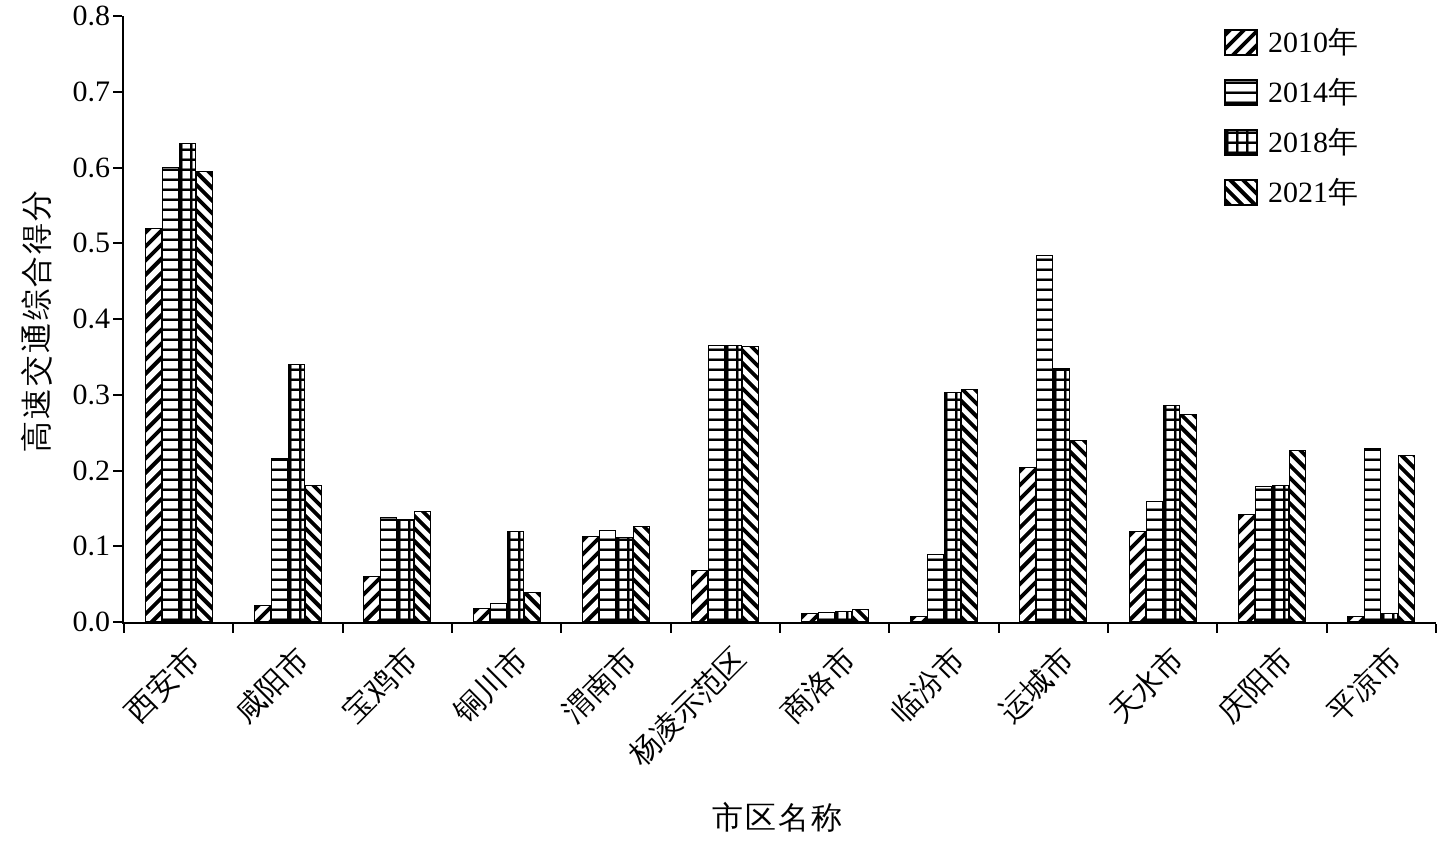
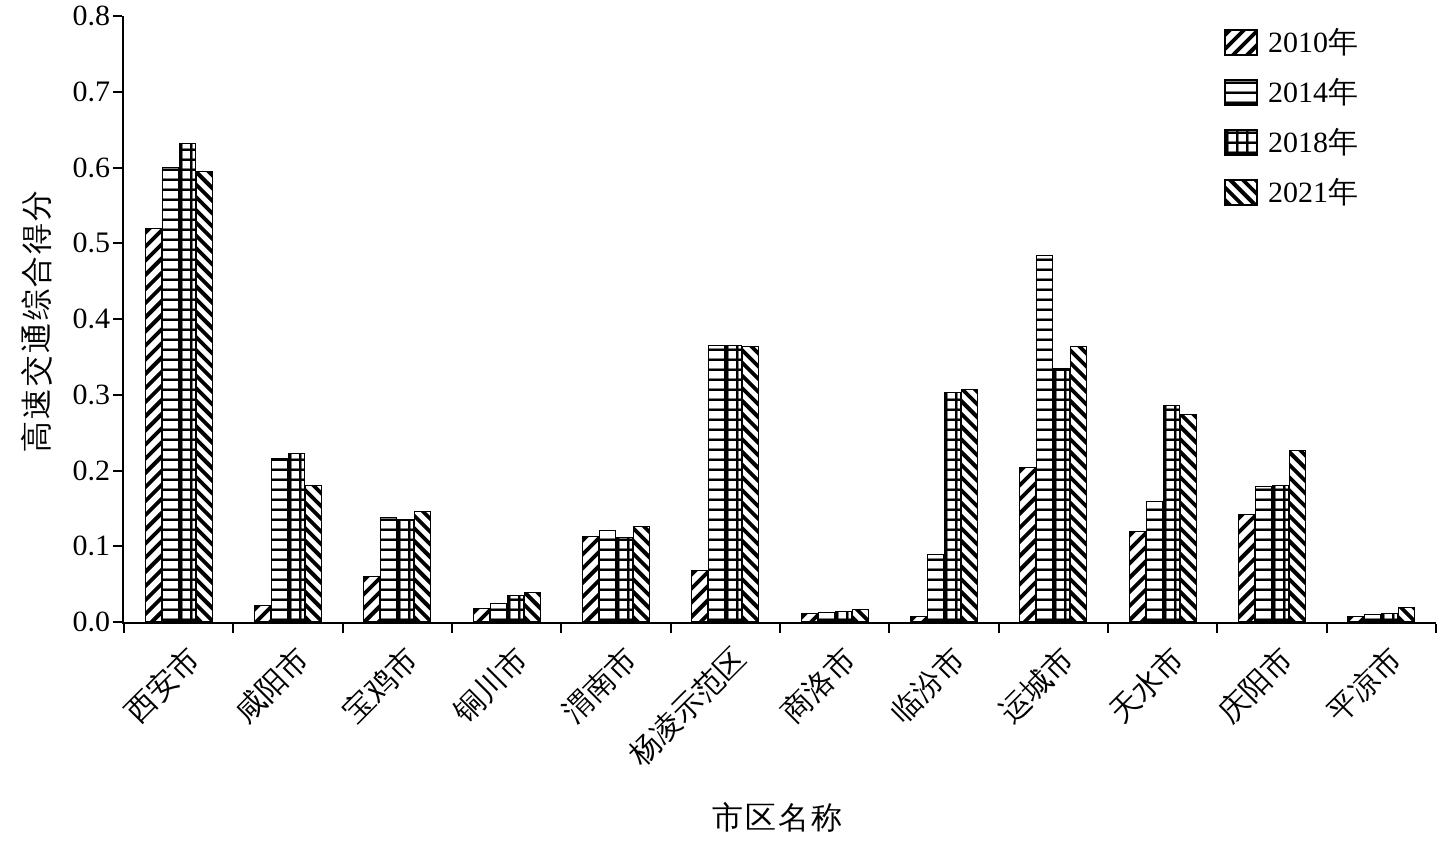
2018年/咸阳市: 0.34 -> 0.22
2018年/铜川市: 0.12 -> 0.04
2021年/运城市: 0.24 -> 0.36
2014年/平凉市: 0.23 -> 0.01
2021年/平凉市: 0.22 -> 0.02
